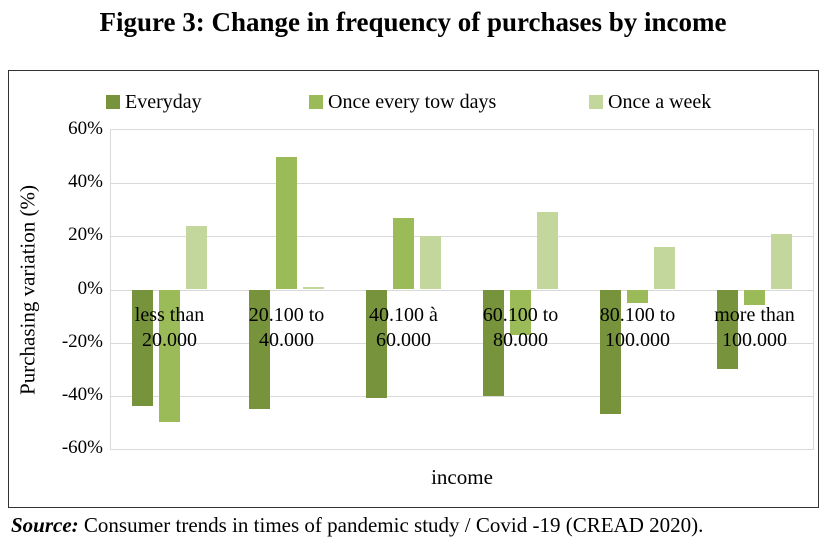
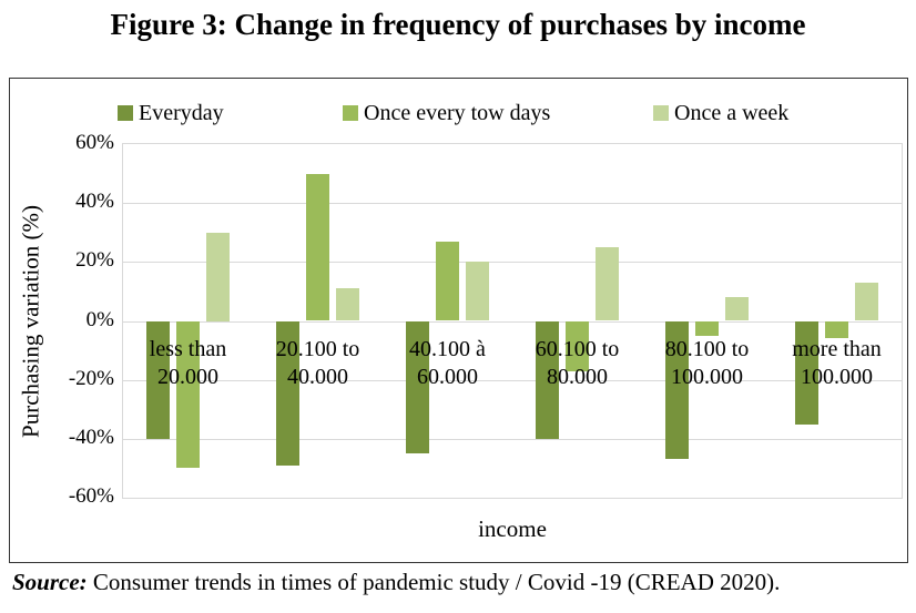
Everyday/less than 20.000: -44% -> -40%
Once a week/less than 20.000: 24% -> 30%
Everyday/20.100 to 40.000: -45% -> -49%
Once a week/20.100 to 40.000: 1% -> 11%
Everyday/40.100 à 60.000: -41% -> -45%
Once a week/60.100 to 80.000: 29% -> 25%
Once a week/80.100 to 100.000: 16% -> 8%
Everyday/more than 100.000: -30% -> -35%
Once a week/more than 100.000: 21% -> 13%
